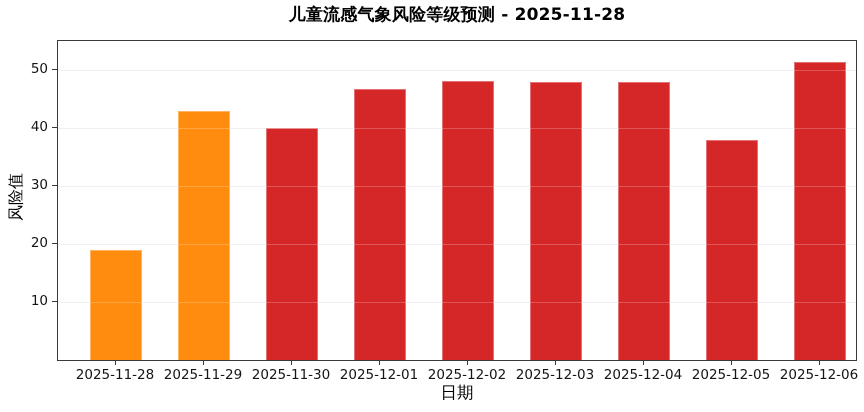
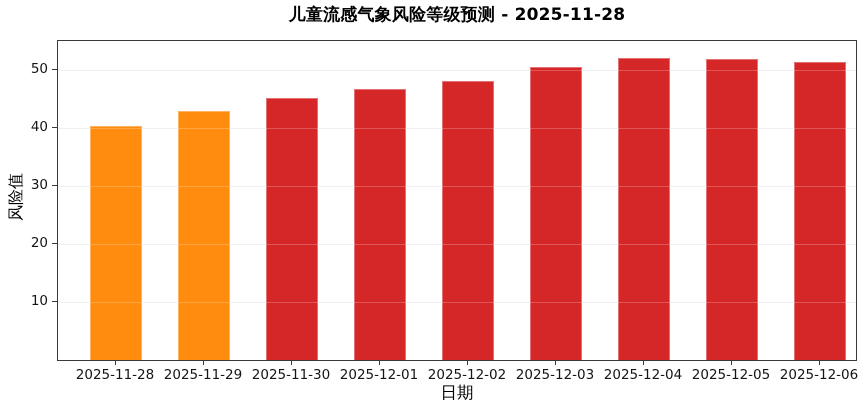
2025-11-28: 19 -> 40
2025-11-30: 40 -> 45
2025-12-03: 48 -> 51
2025-12-04: 48 -> 52
2025-12-05: 38 -> 52
